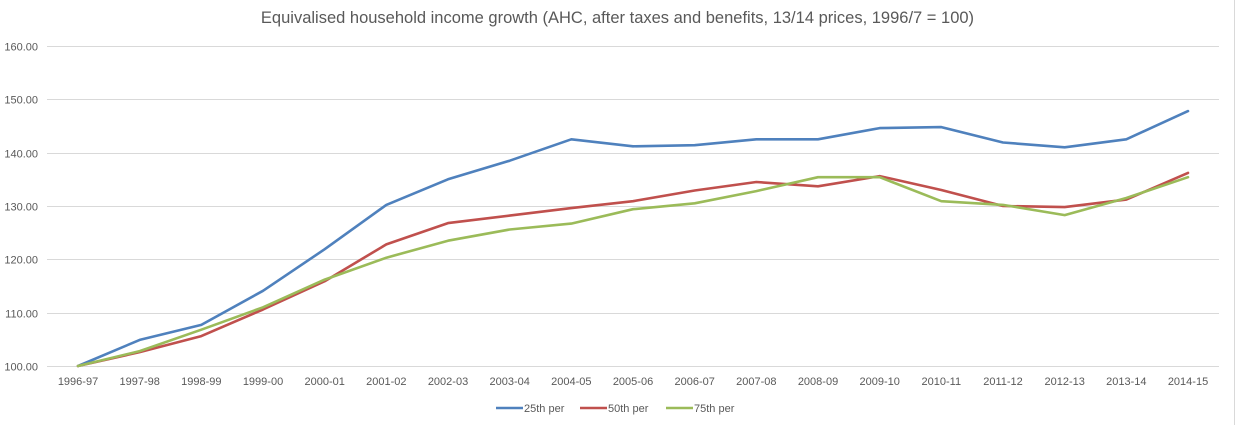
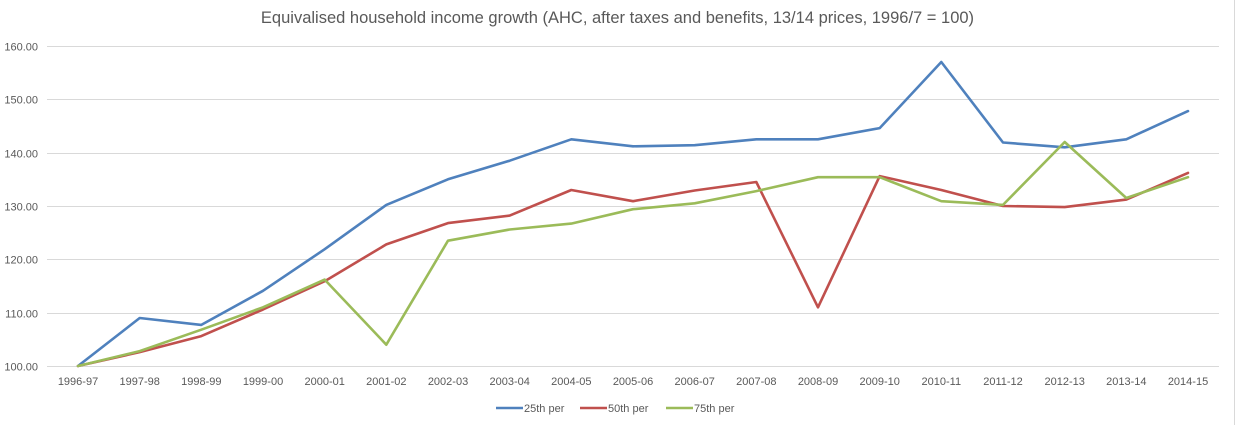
25th per/1997-98: 105 -> 109
75th per/2001-02: 120 -> 104
50th per/2004-05: 130 -> 133
50th per/2008-09: 134 -> 111
25th per/2010-11: 145 -> 157
75th per/2012-13: 128 -> 142
